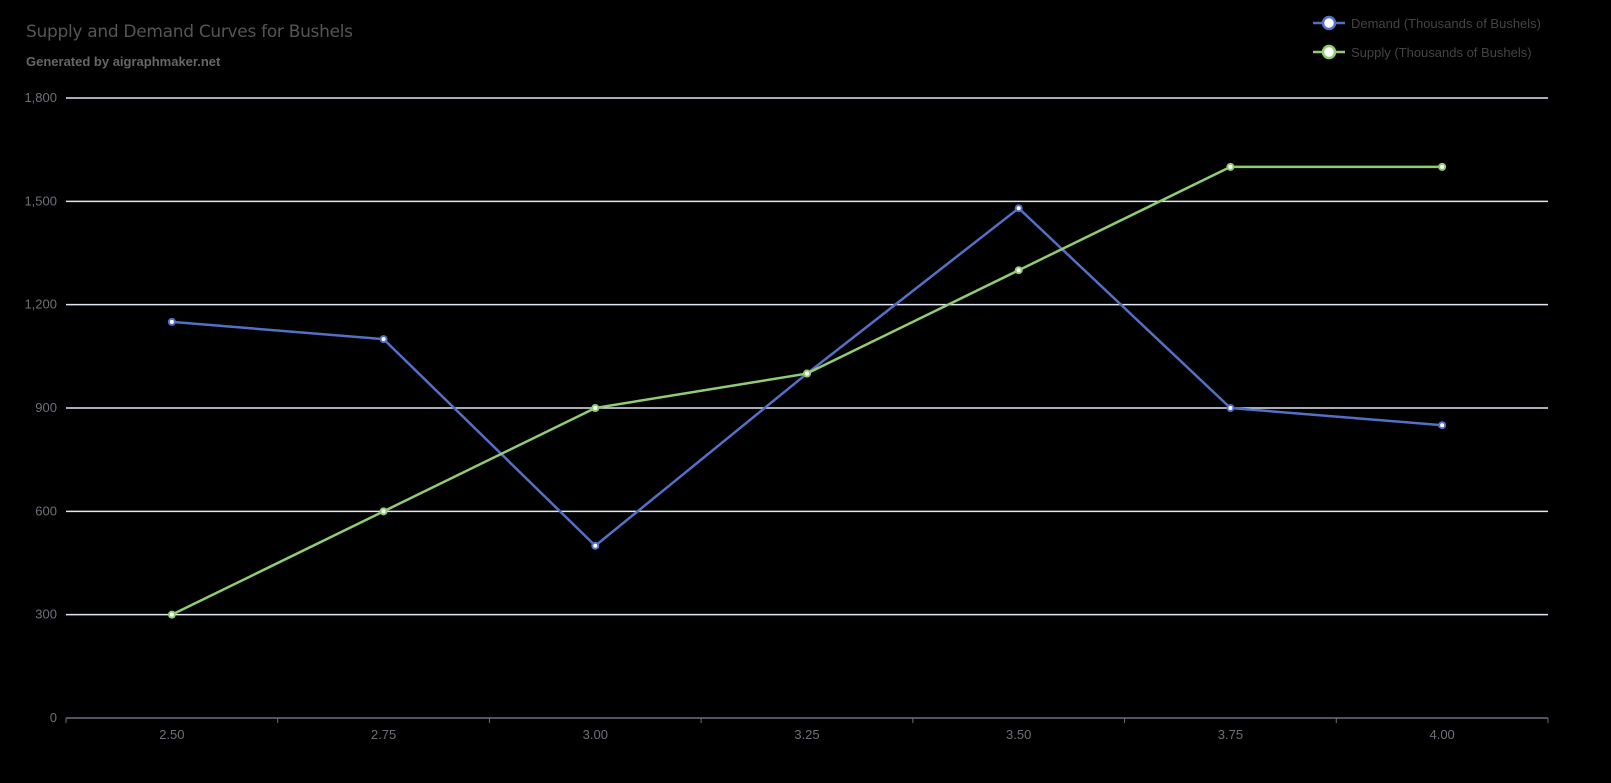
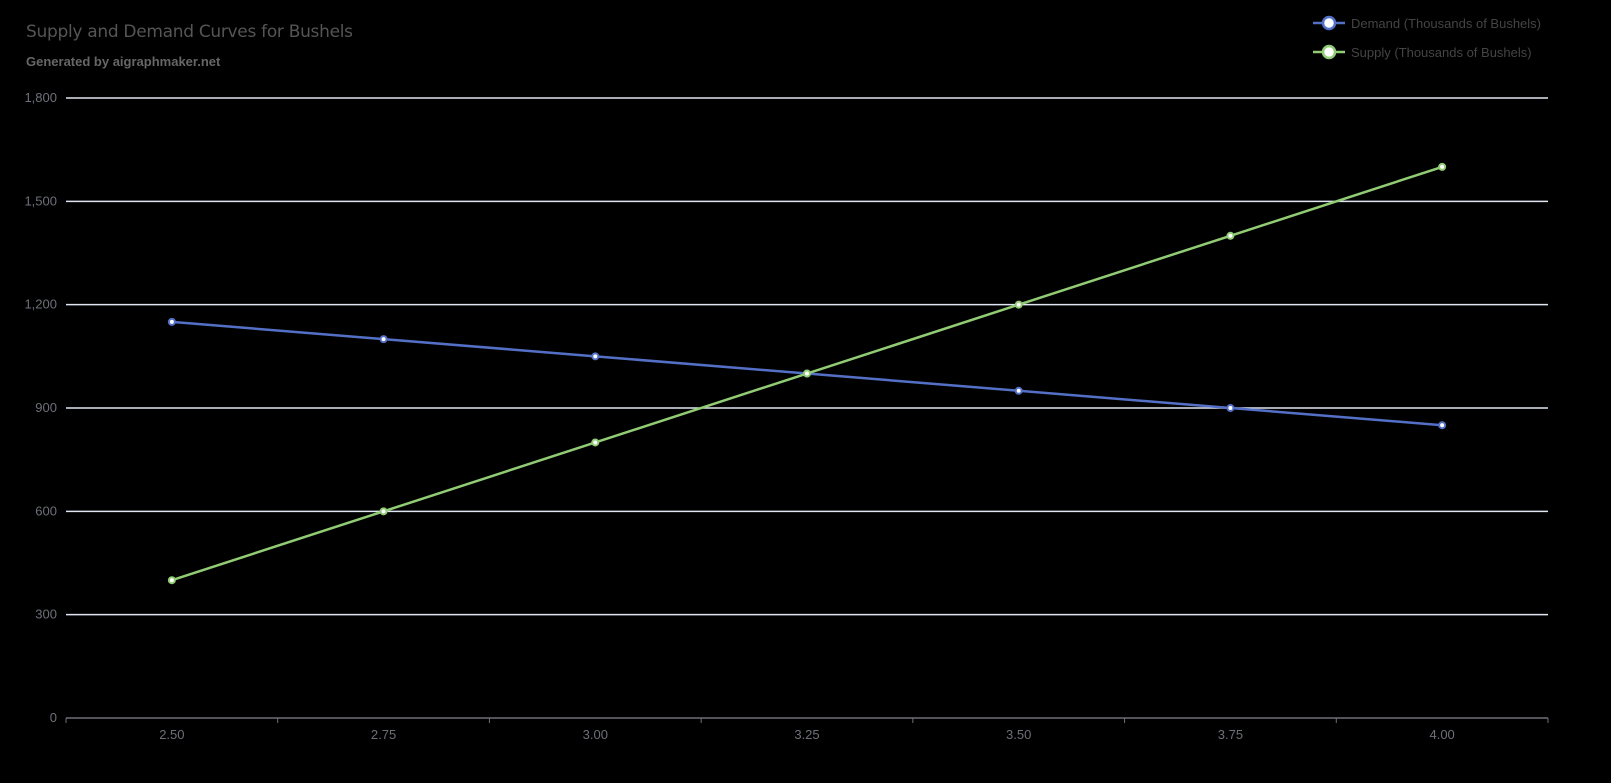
Supply (Thousands of Bushels)/2.50: 300 -> 400
Demand (Thousands of Bushels)/3.00: 500 -> 1050
Supply (Thousands of Bushels)/3.00: 900 -> 800
Demand (Thousands of Bushels)/3.50: 1480 -> 950
Supply (Thousands of Bushels)/3.50: 1300 -> 1200
Supply (Thousands of Bushels)/3.75: 1600 -> 1400
